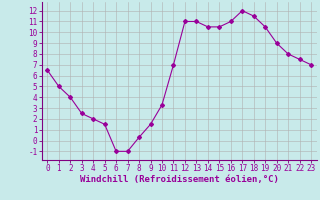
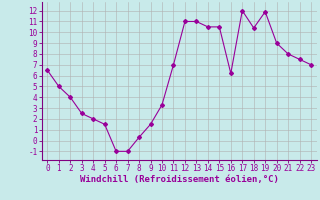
16: 11.0 -> 6.2
18: 11.5 -> 10.4
19: 10.5 -> 11.9
